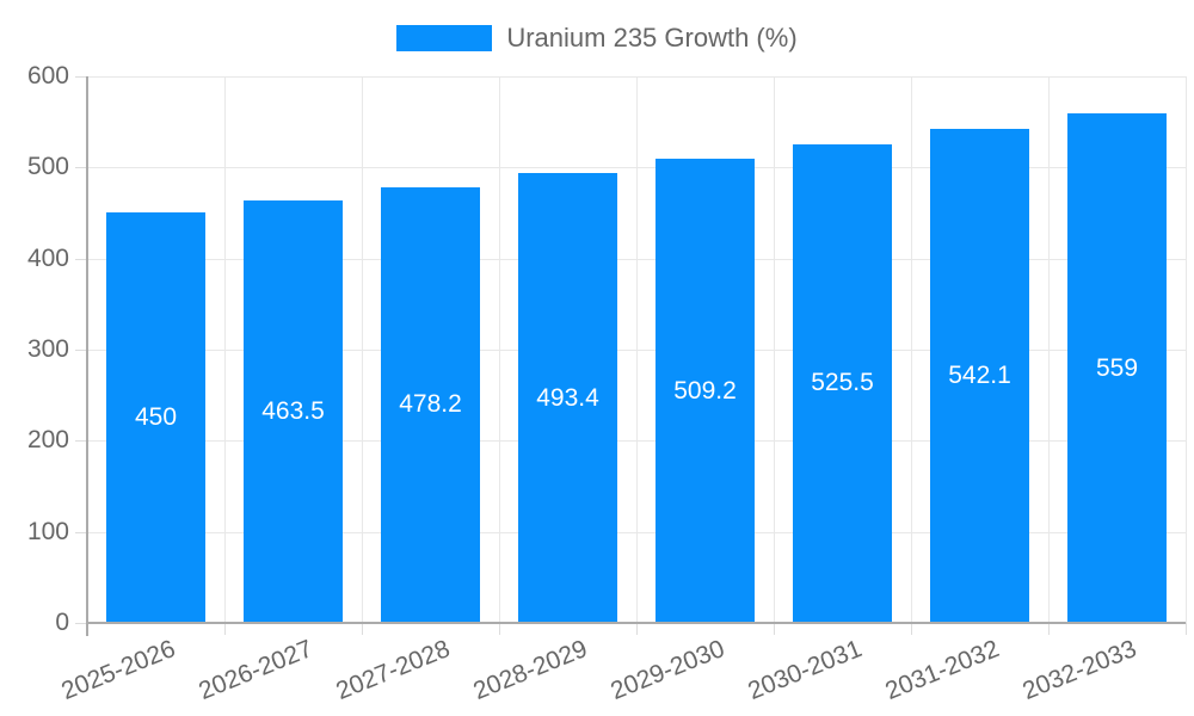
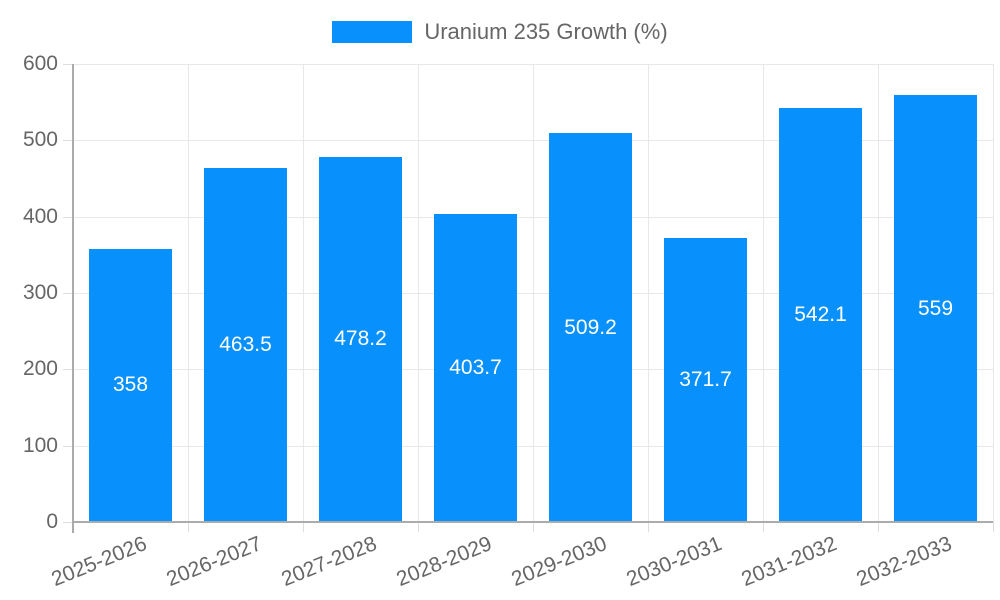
2025-2026: 450 -> 358
2028-2029: 493.4 -> 403.7
2030-2031: 525.5 -> 371.7
